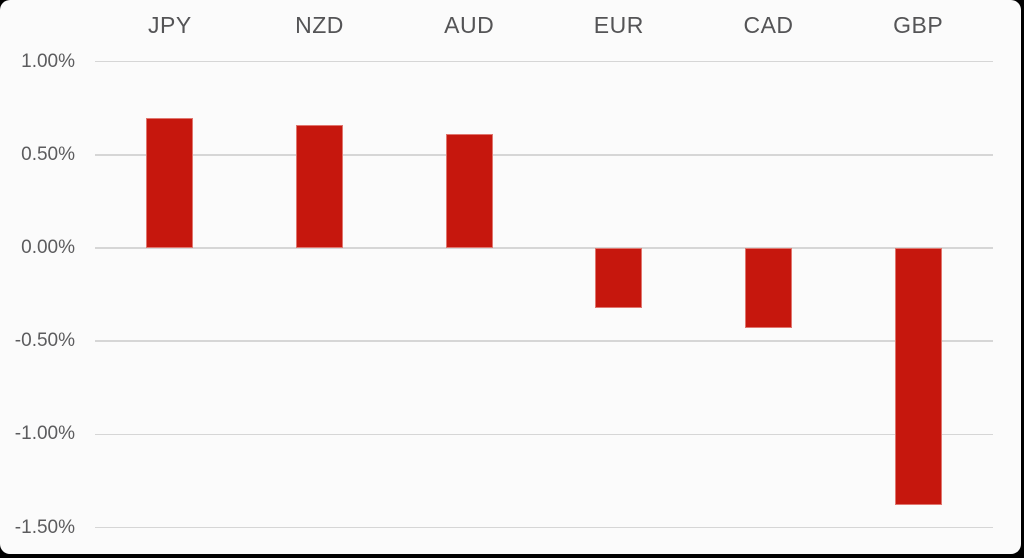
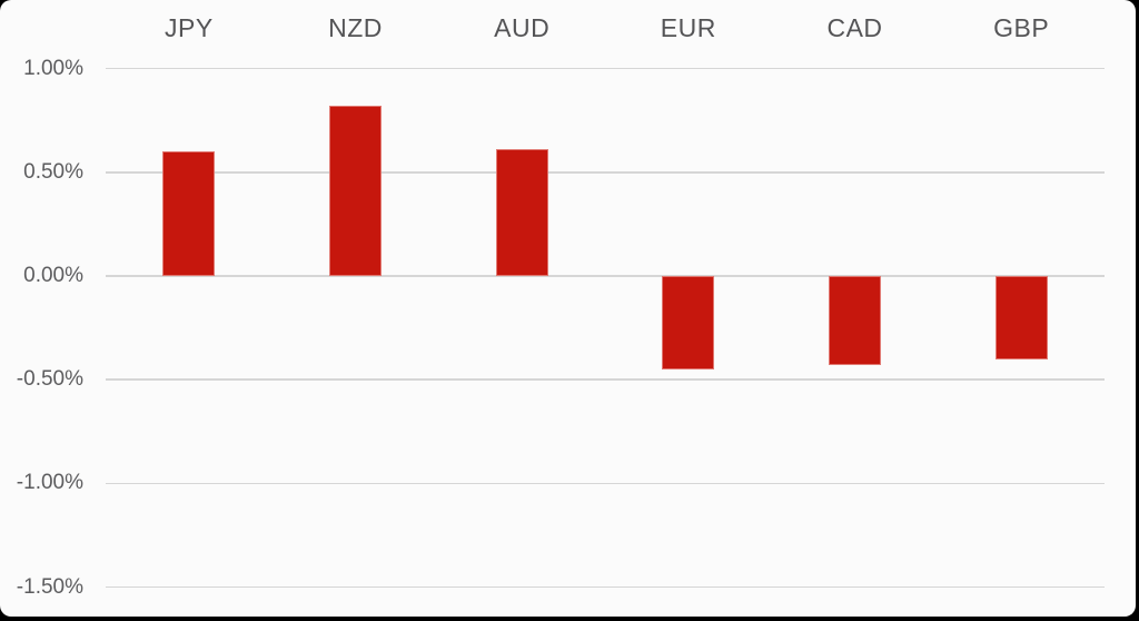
JPY: 0.70% -> 0.60%
NZD: 0.66% -> 0.82%
EUR: -0.32% -> -0.45%
GBP: -1.38% -> -0.40%
